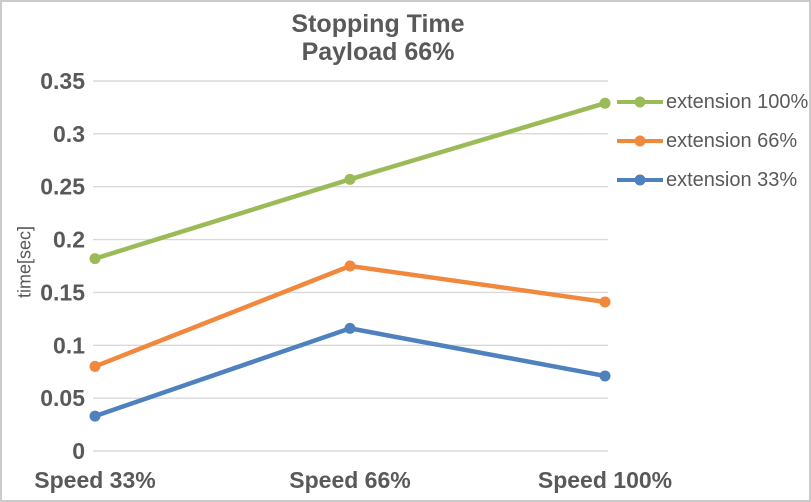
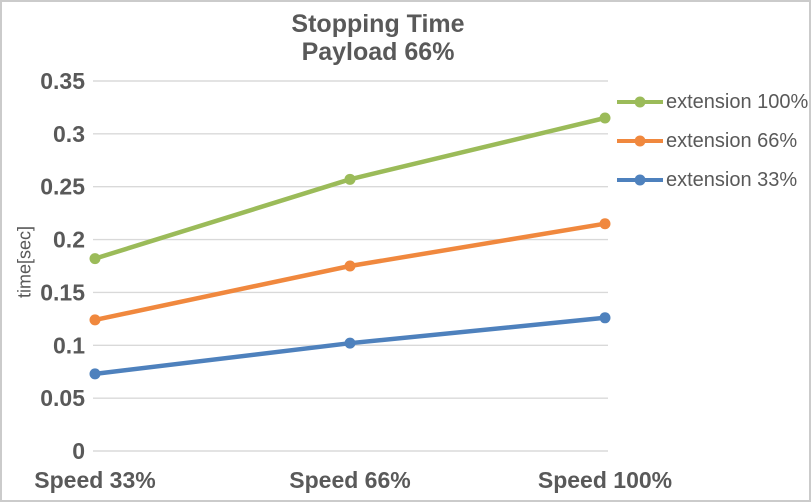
extension 66%/Speed 33%: 0.080 -> 0.124
extension 33%/Speed 33%: 0.033 -> 0.073
extension 33%/Speed 66%: 0.116 -> 0.102
extension 100%/Speed 100%: 0.329 -> 0.315
extension 66%/Speed 100%: 0.141 -> 0.215
extension 33%/Speed 100%: 0.071 -> 0.126
